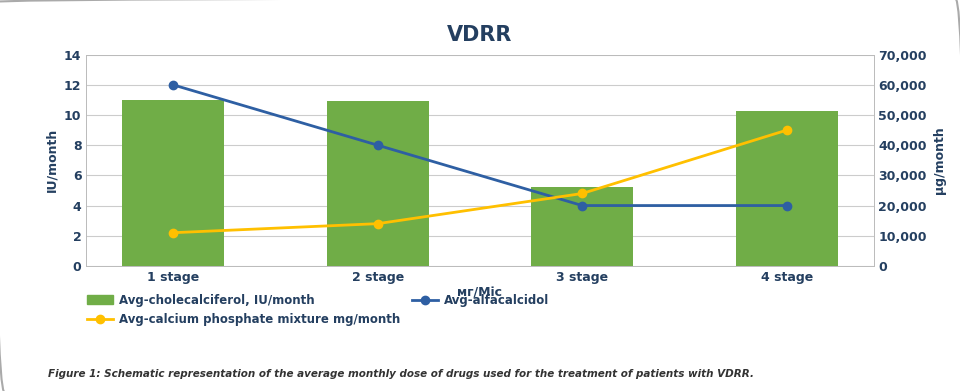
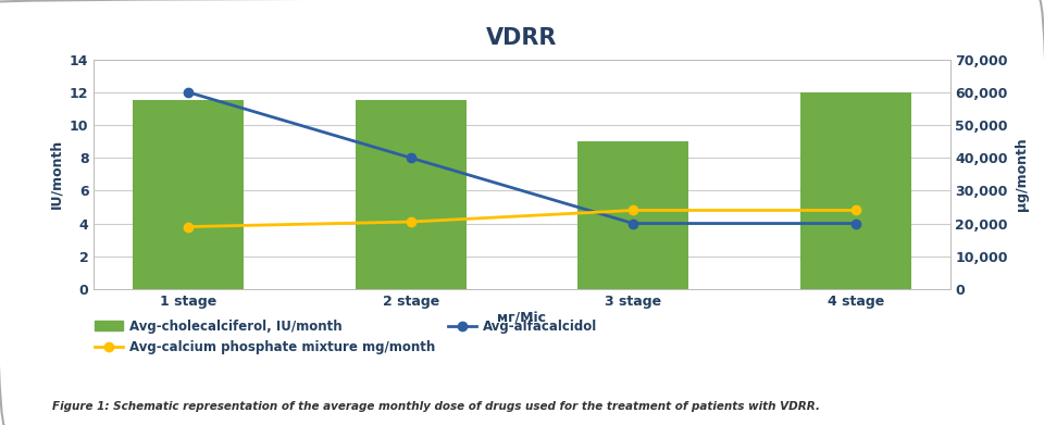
Avg-cholecalciferol, IU/month/1 stage: 11.0 -> 11.5
Avg-calcium phosphate mixture mg/month/1 stage: 2.2 -> 3.8
Avg-cholecalciferol, IU/month/2 stage: 10.9 -> 11.5
Avg-calcium phosphate mixture mg/month/2 stage: 2.8 -> 4.1
Avg-cholecalciferol, IU/month/3 stage: 5.2 -> 9.0
Avg-cholecalciferol, IU/month/4 stage: 10.3 -> 12.0
Avg-calcium phosphate mixture mg/month/4 stage: 9.0 -> 4.8
